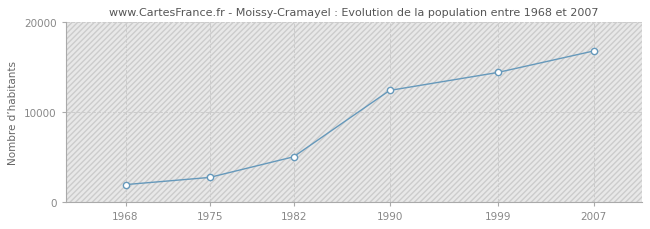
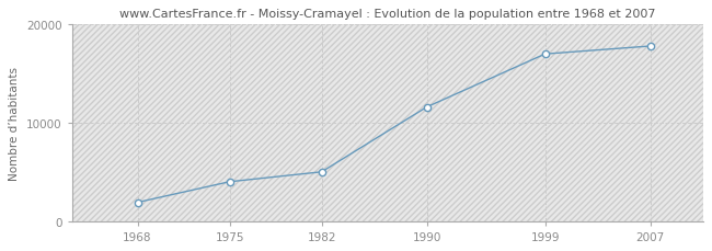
1975: 2700 -> 4000
1990: 12400 -> 11600
1999: 14400 -> 17000
2007: 16800 -> 17800
